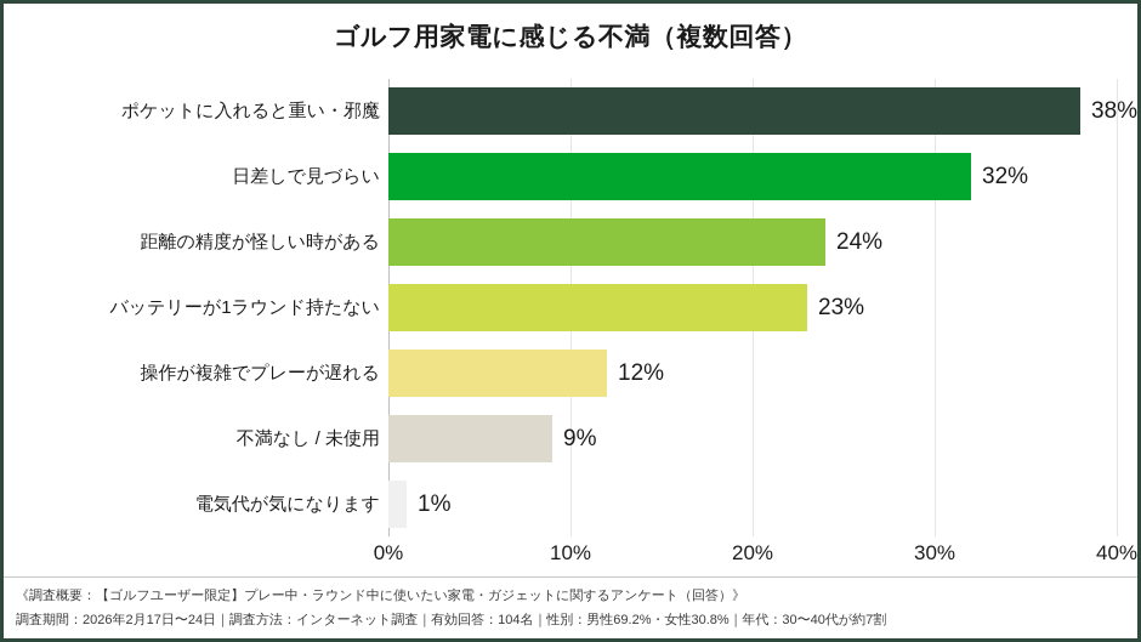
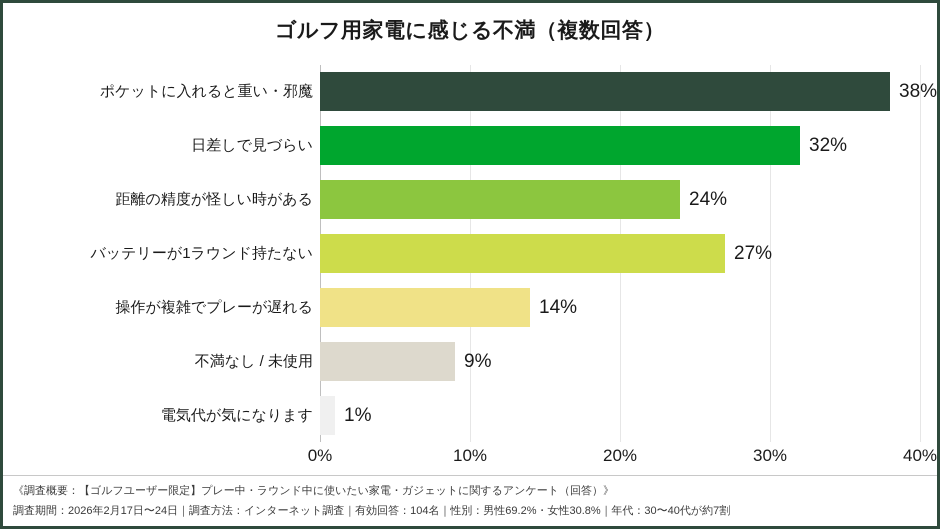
バッテリーが1ラウンド持たない: 23% -> 27%
操作が複雑でプレーが遅れる: 12% -> 14%
